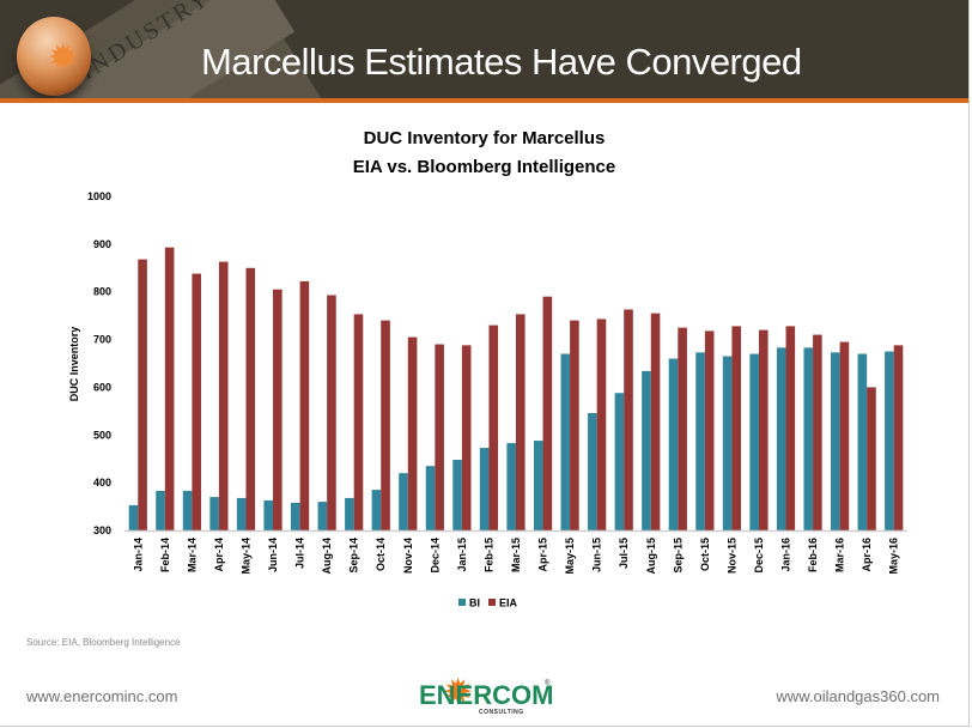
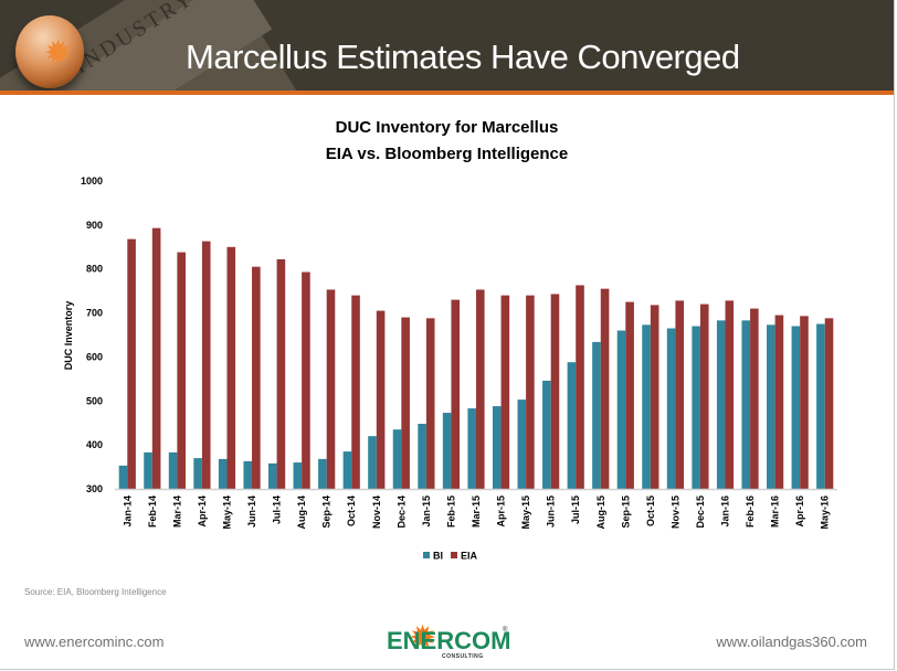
EIA/Apr-15: 790 -> 740
BI/May-15: 670 -> 500
EIA/Apr-16: 600 -> 690
